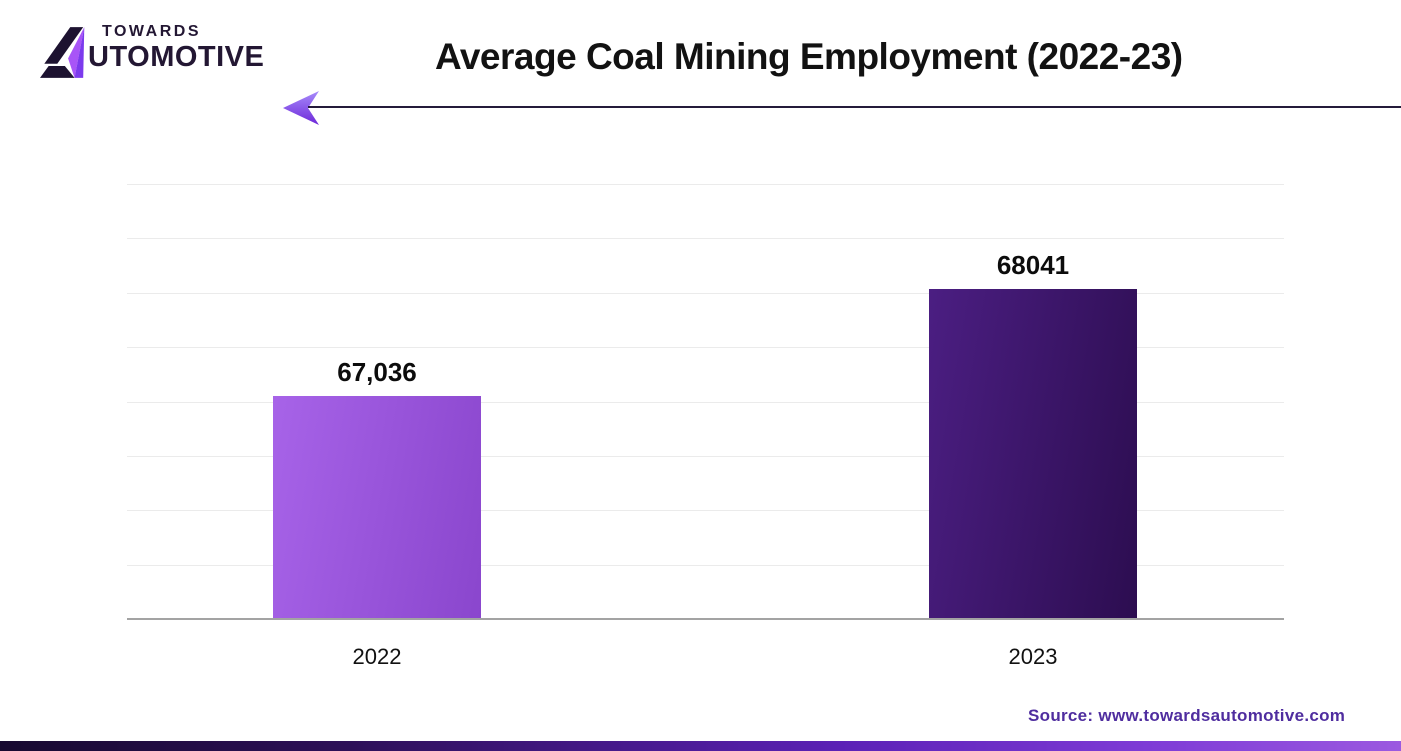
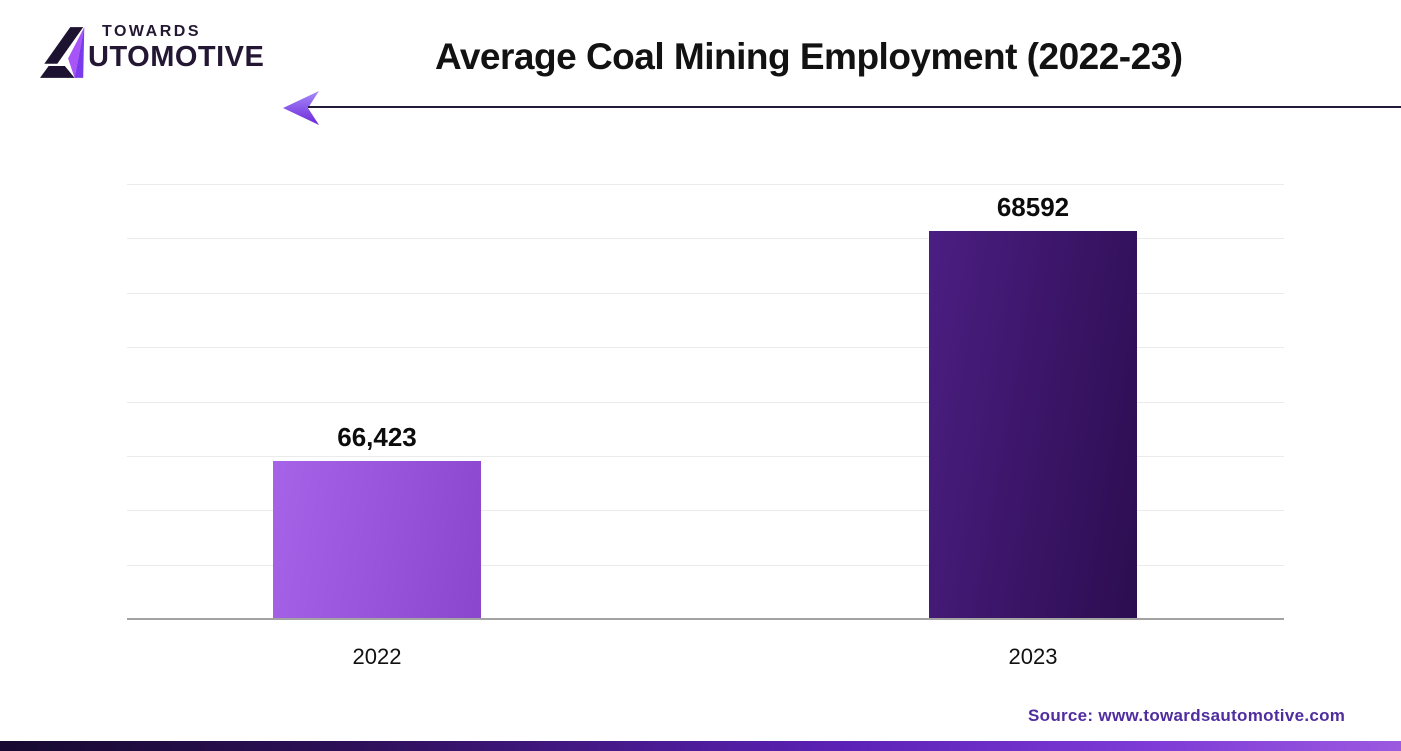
2022: 67,036 -> 66,423
2023: 68041 -> 68592
